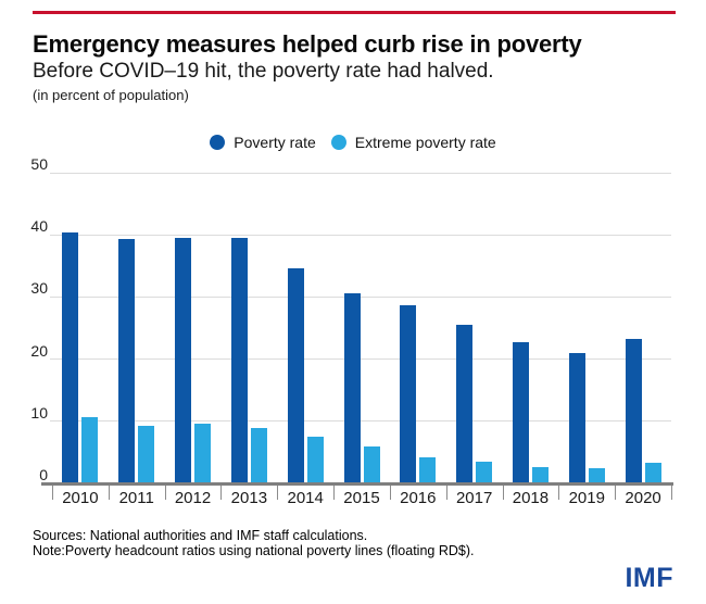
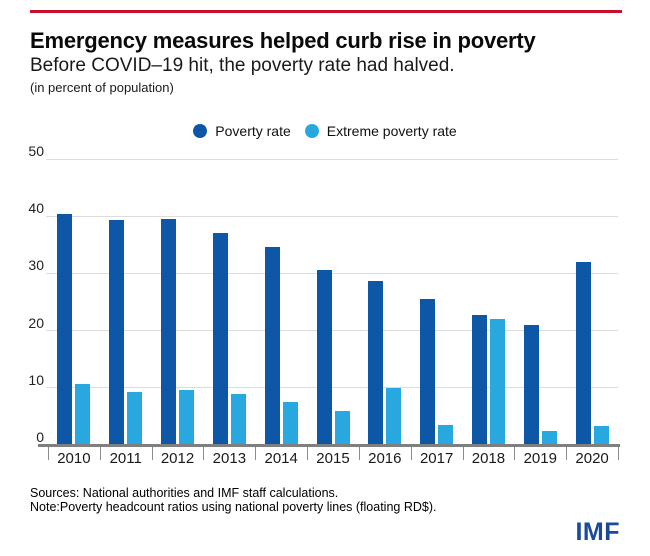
Poverty rate/2013: 40 -> 37
Extreme poverty rate/2016: 4 -> 10
Extreme poverty rate/2018: 3 -> 22
Poverty rate/2020: 23 -> 32
